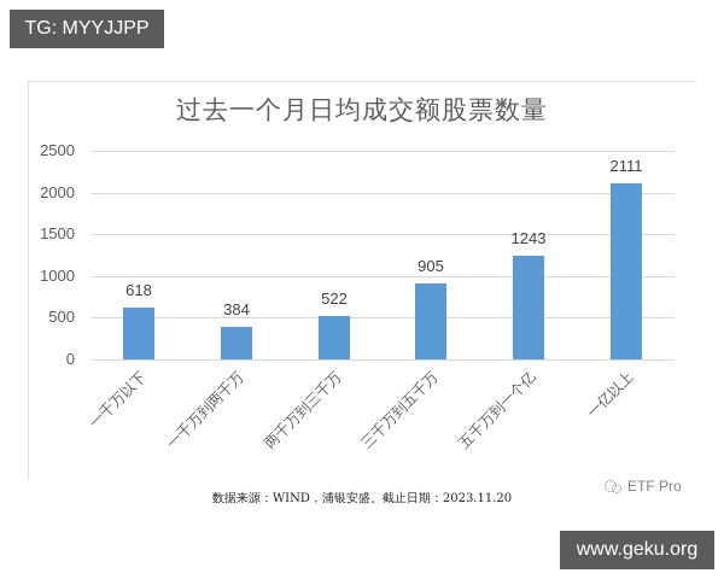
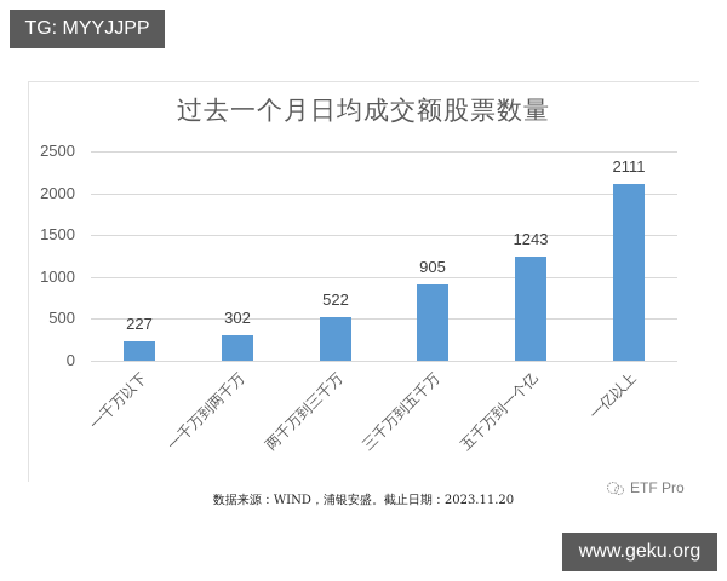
一千万以下: 618 -> 227
一千万到两千万: 384 -> 302
